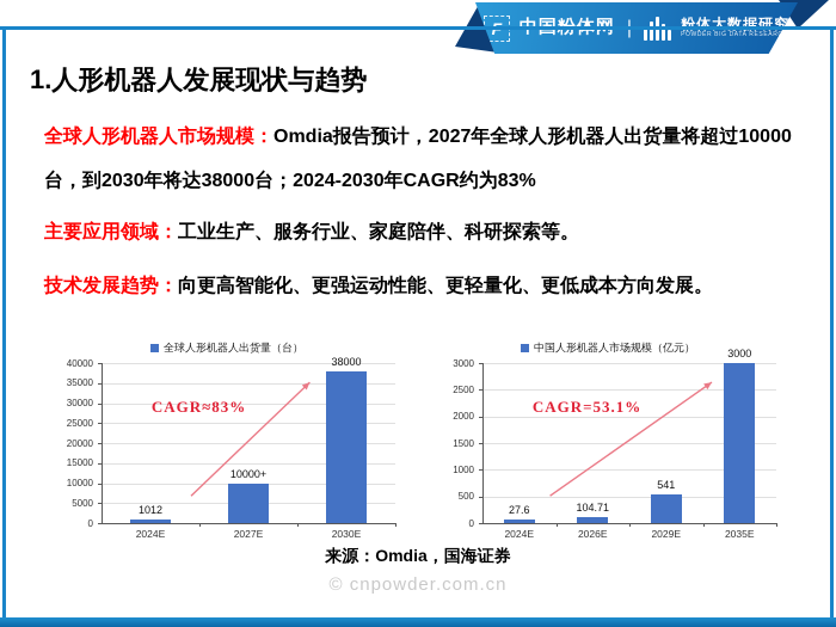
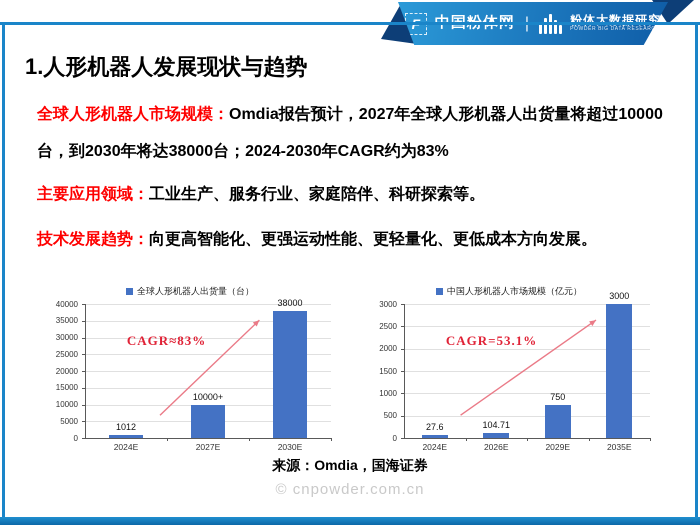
中国人形机器人市场规模（亿元）/2029E: 541 -> 750
